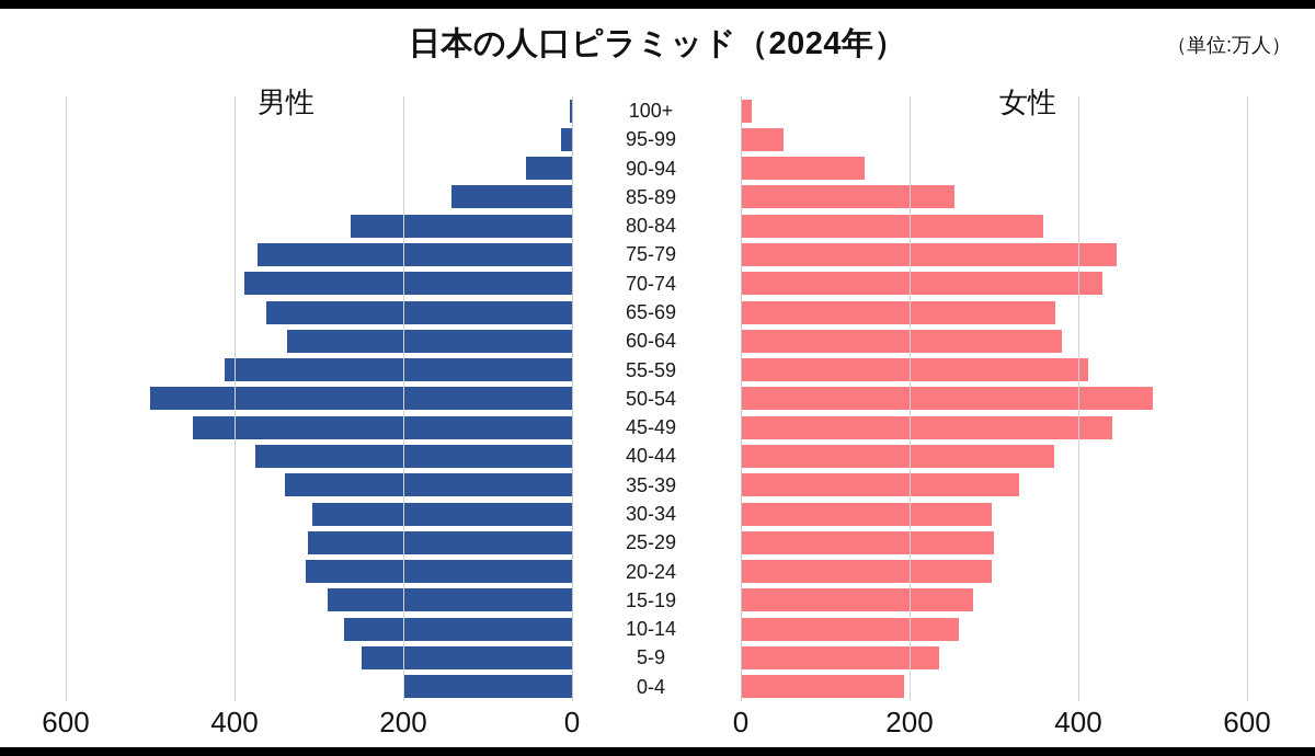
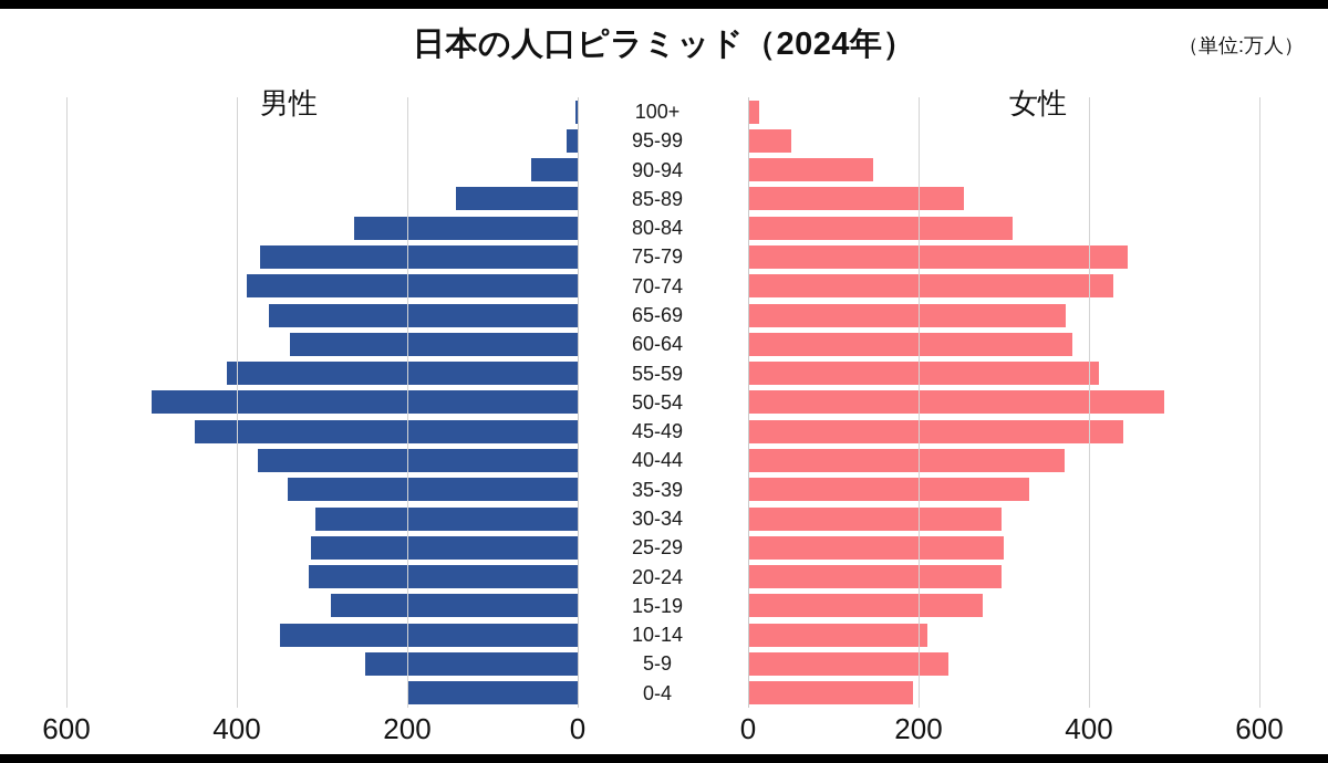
女性/80-84: 360 -> 310
男性/10-14: 270 -> 350
女性/10-14: 260 -> 210
